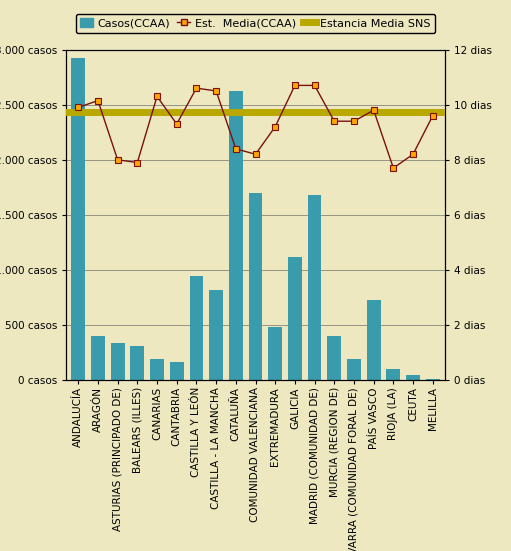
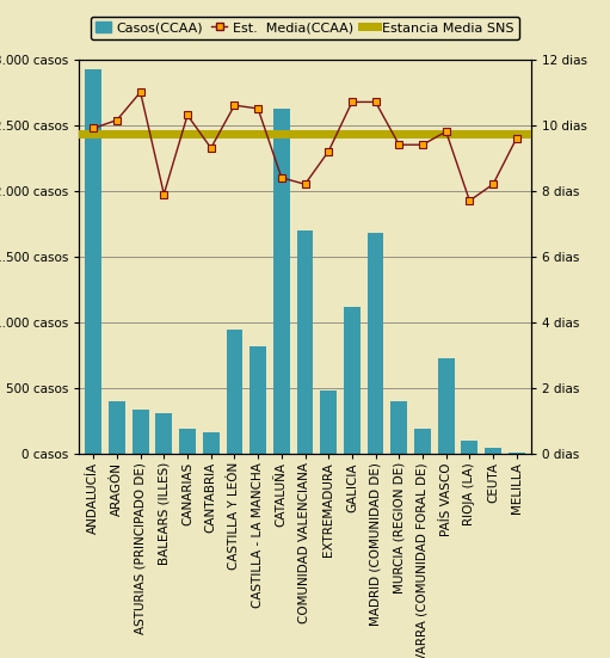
Est. Media(CCAA)/ASTURIAS (PRINCIPADO DE): 8.00 dias -> 11.00 dias
